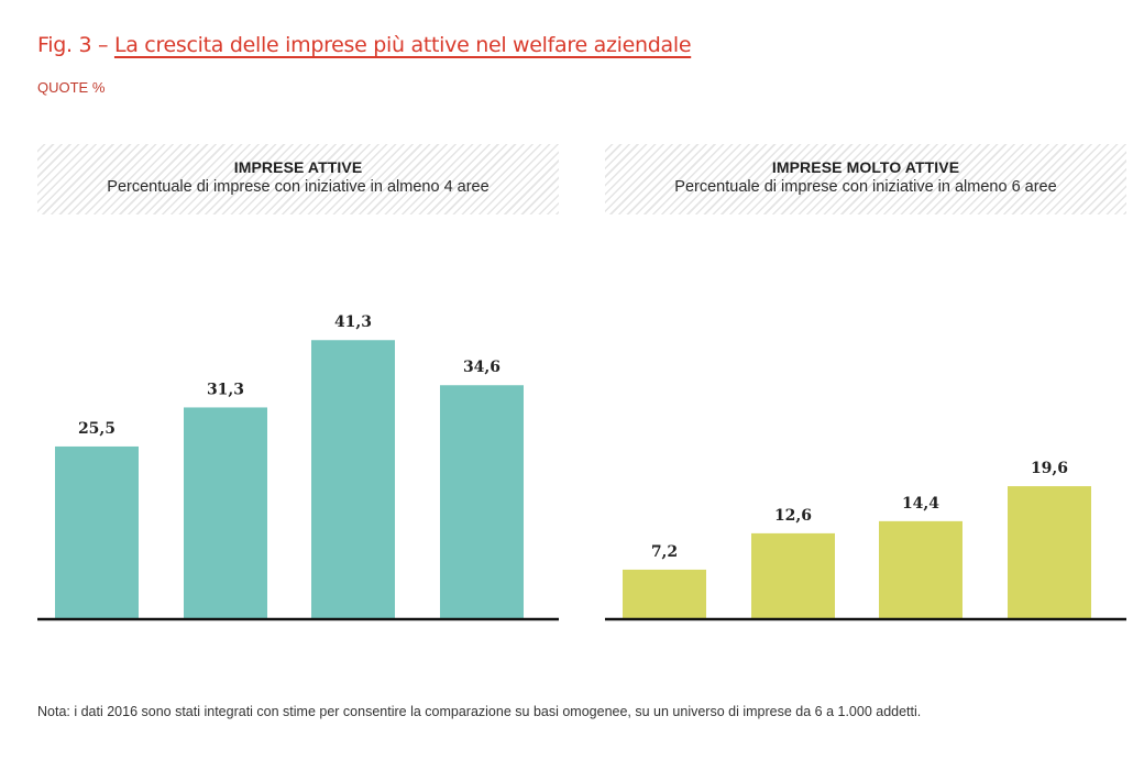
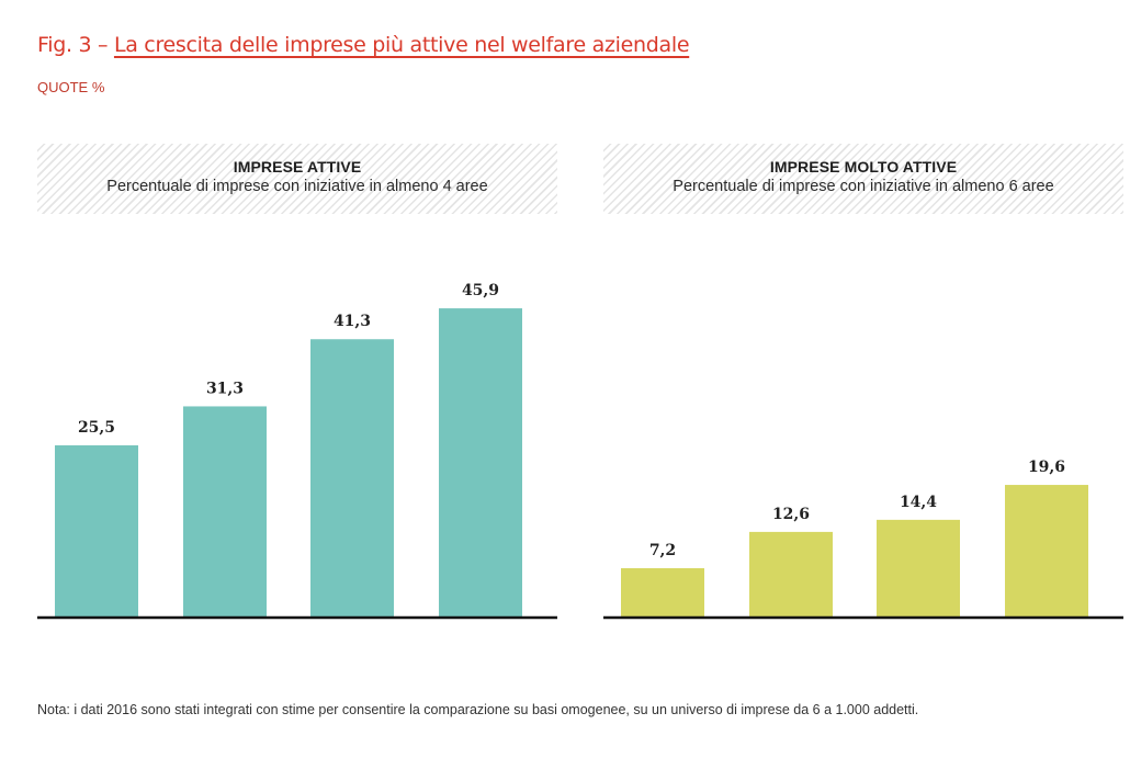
IMPRESE ATTIVE/2019: 34,6 -> 45,9
